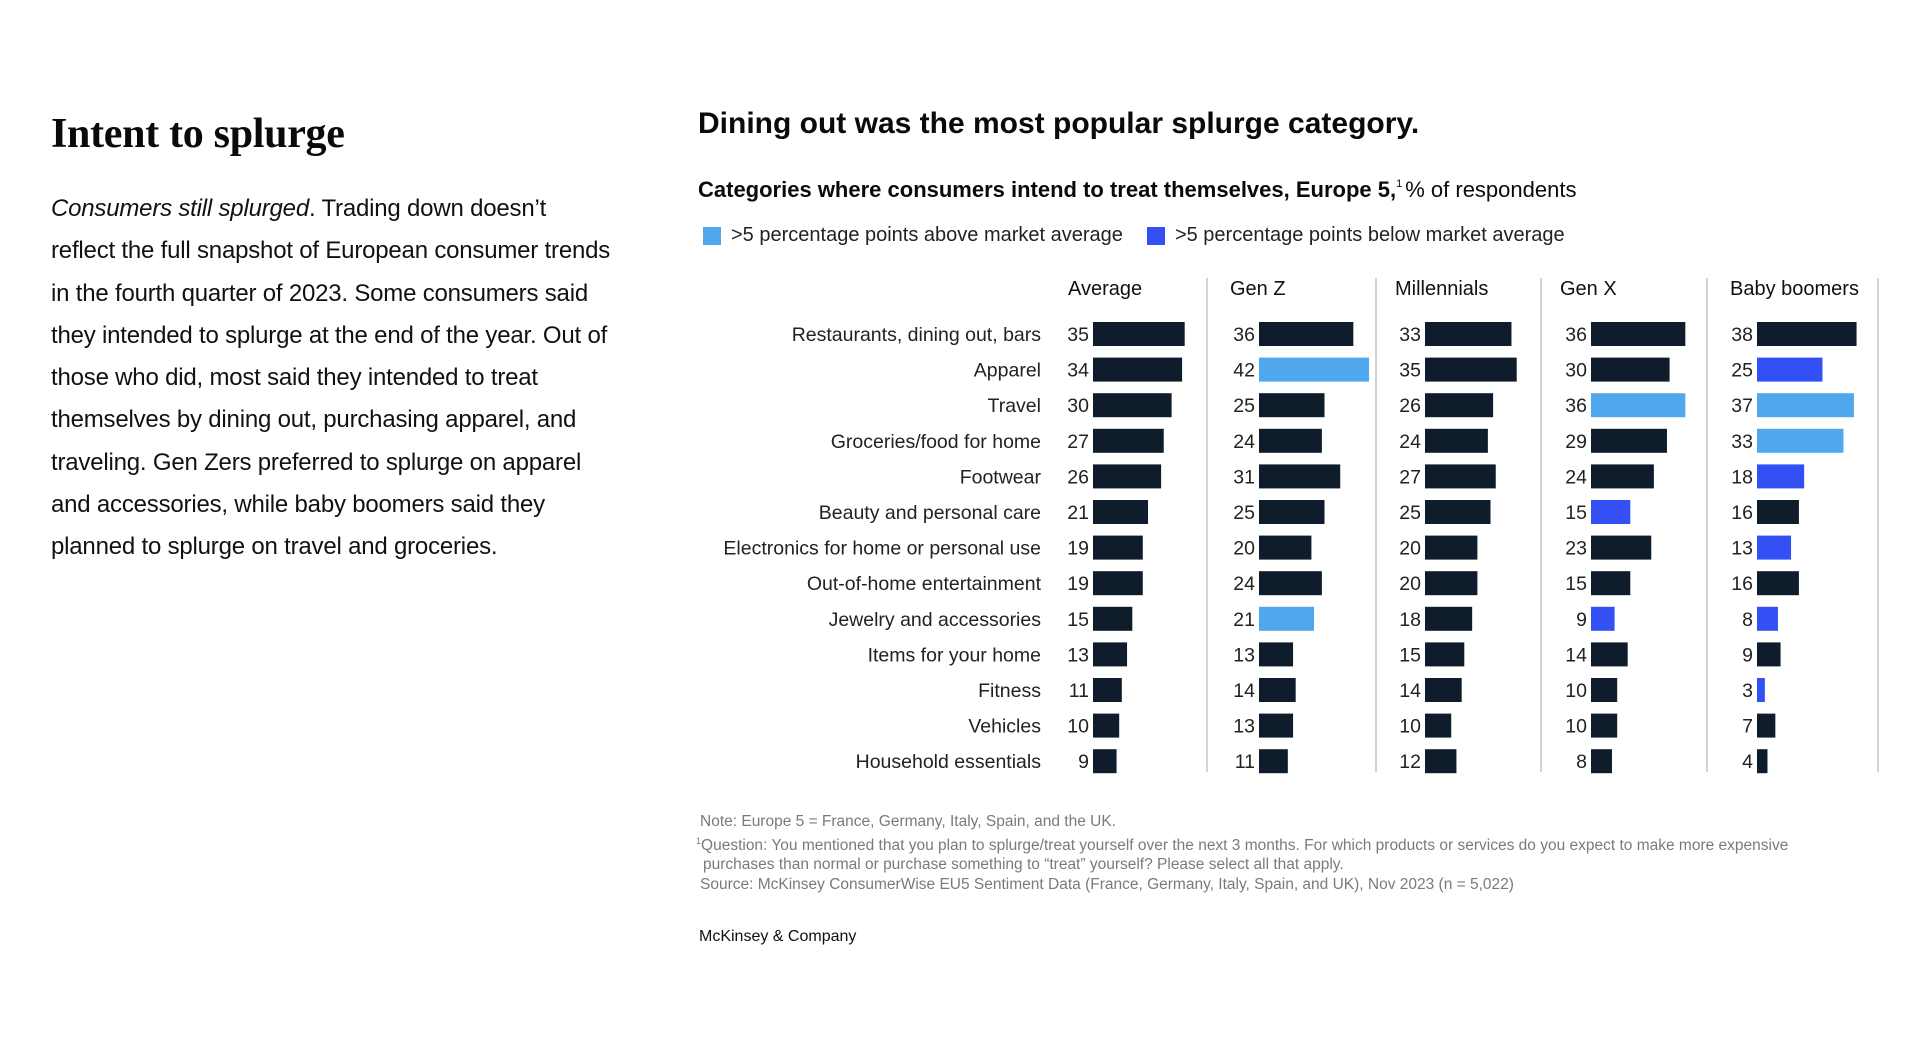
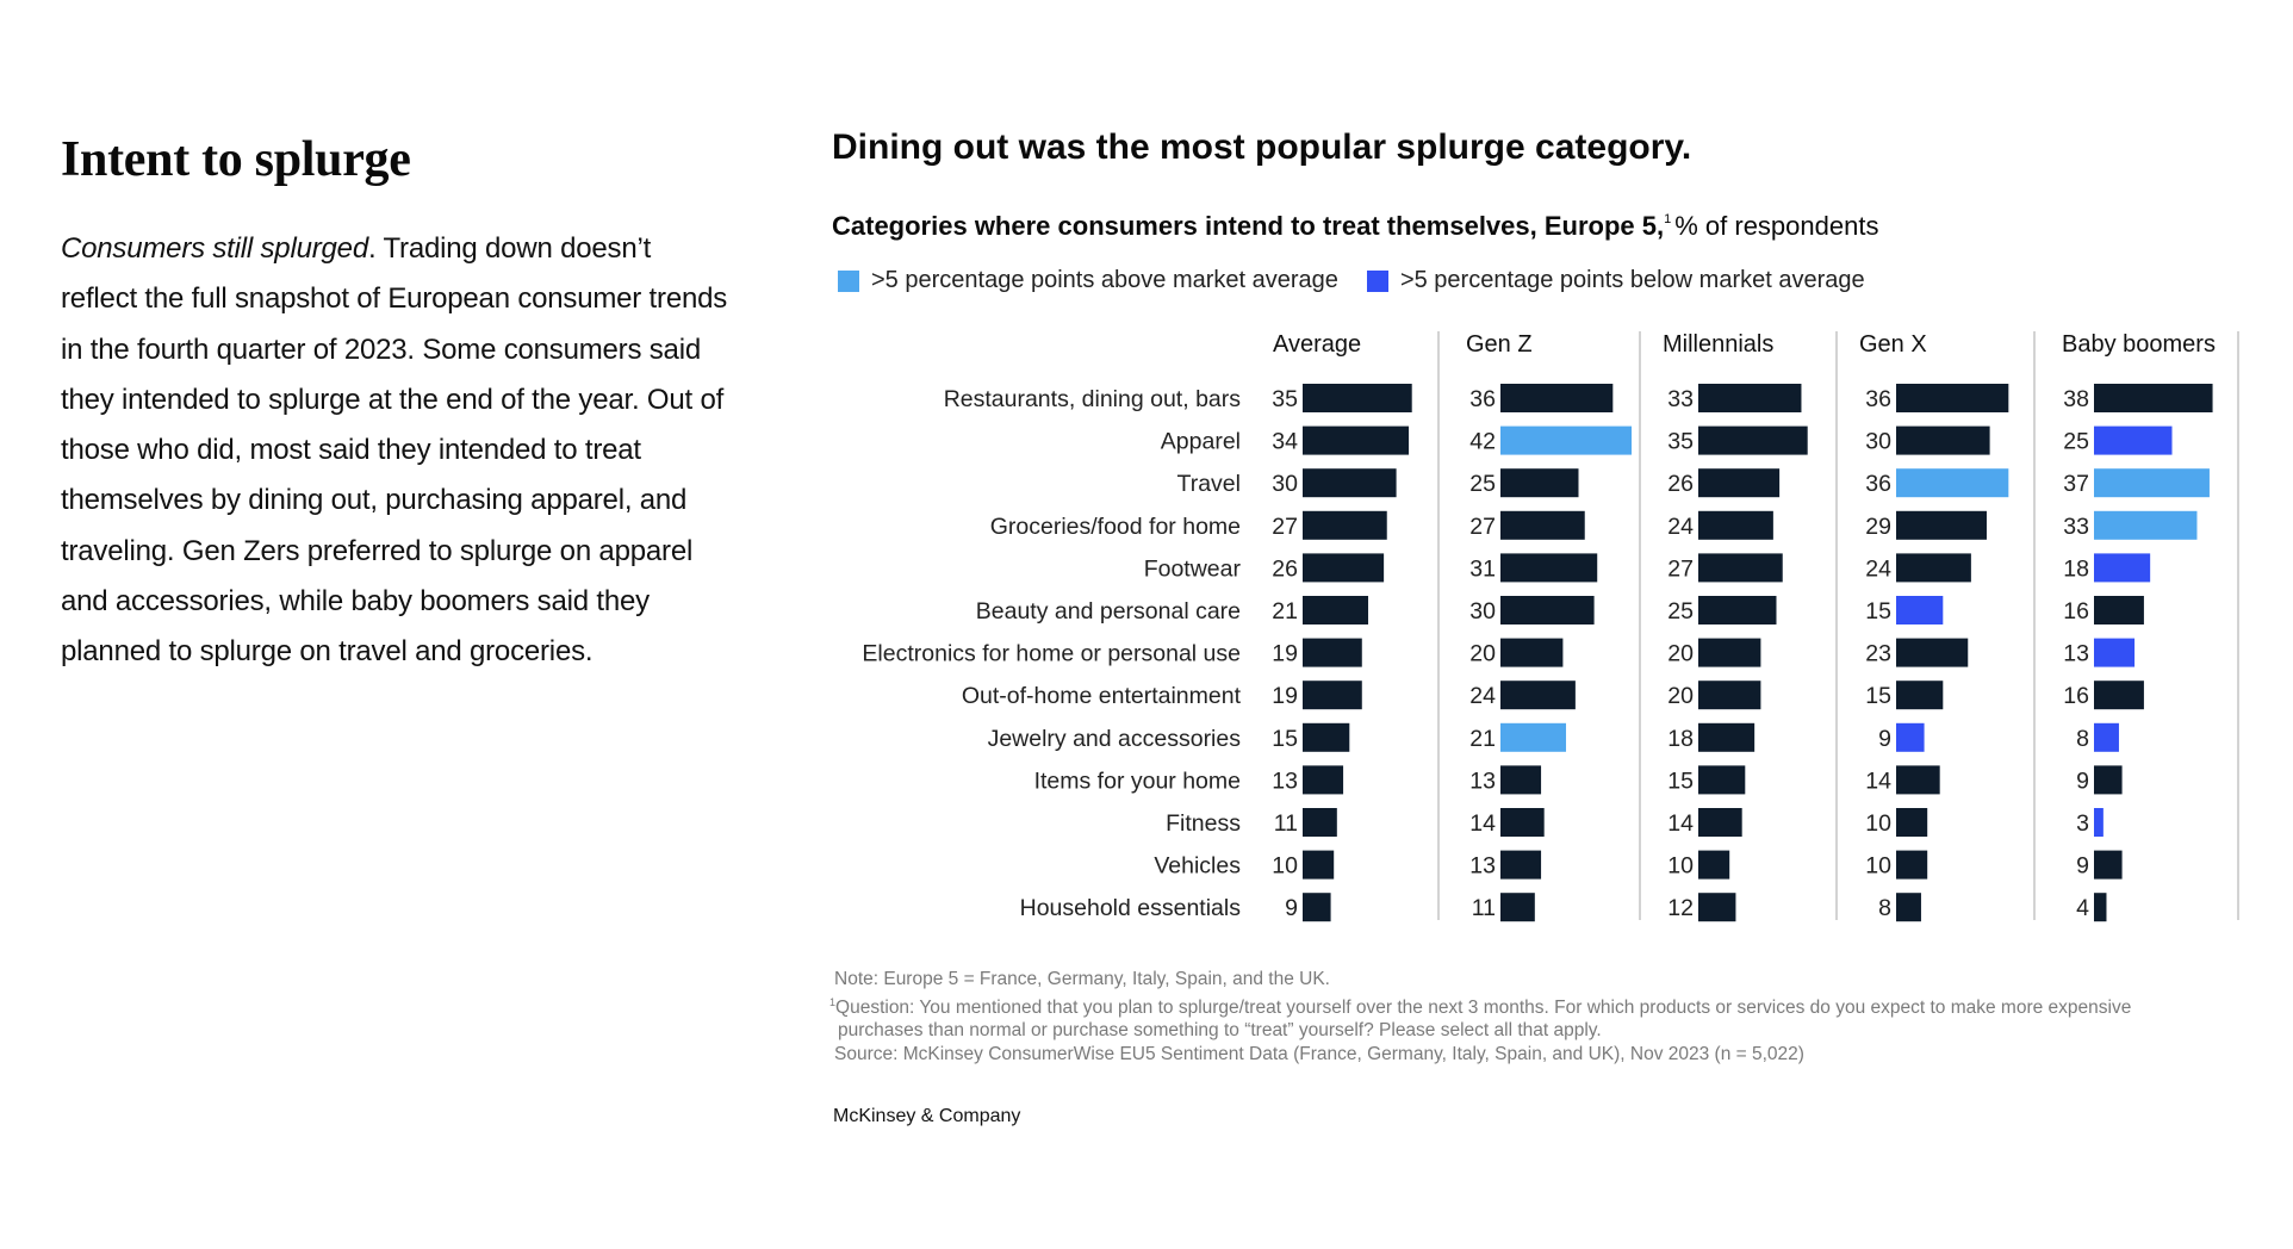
Gen Z/Groceries/food for home: 24 -> 27
Gen Z/Beauty and personal care: 25 -> 30
Baby boomers/Vehicles: 7 -> 9
